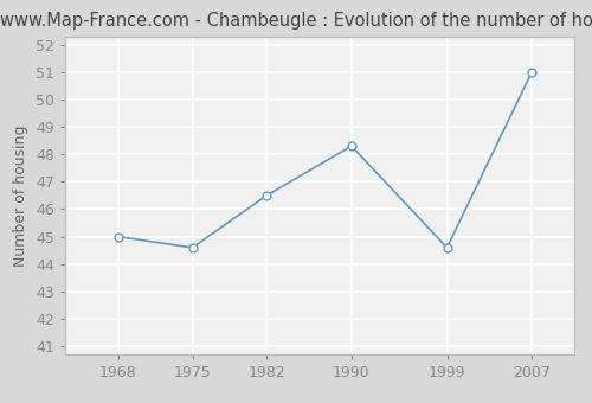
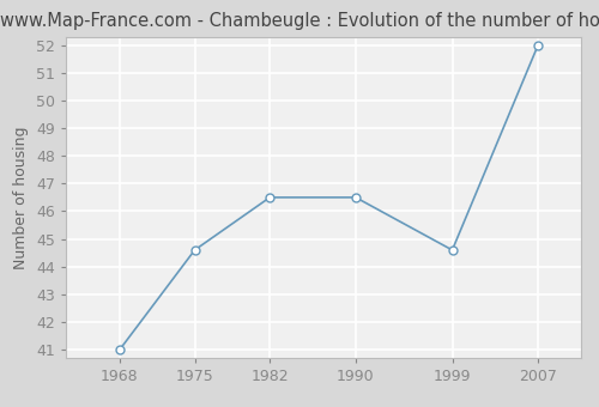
1968: 45.0 -> 41.0
1990: 48.3 -> 46.5
2007: 51.0 -> 52.0
